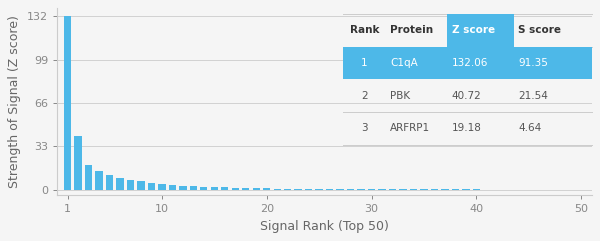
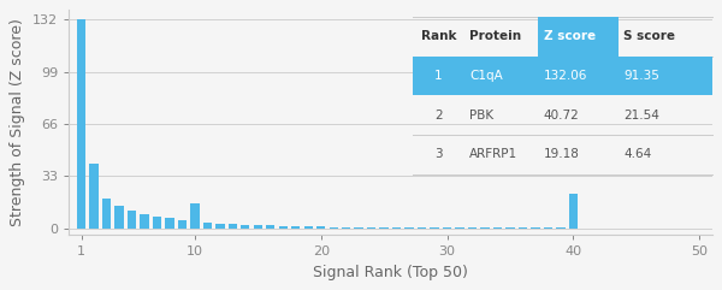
10: 4 -> 16
40: 0 -> 22
